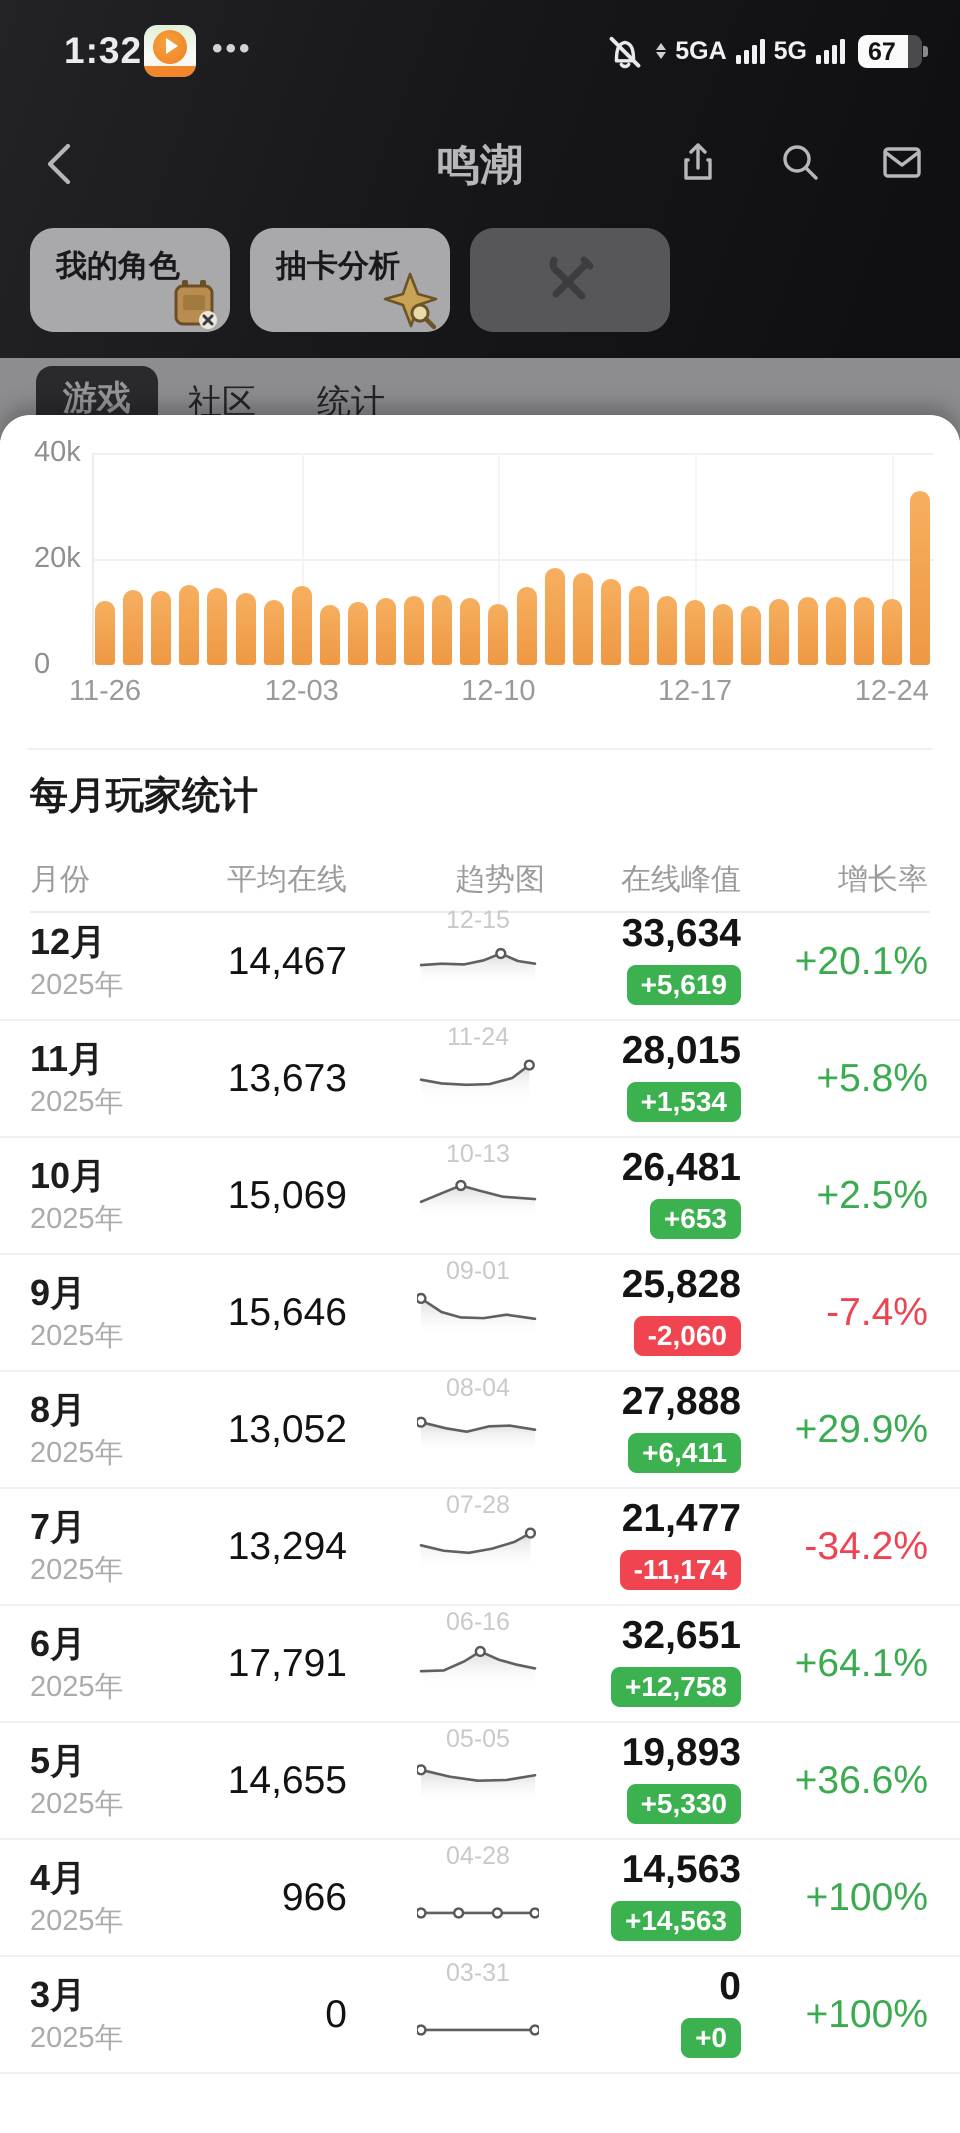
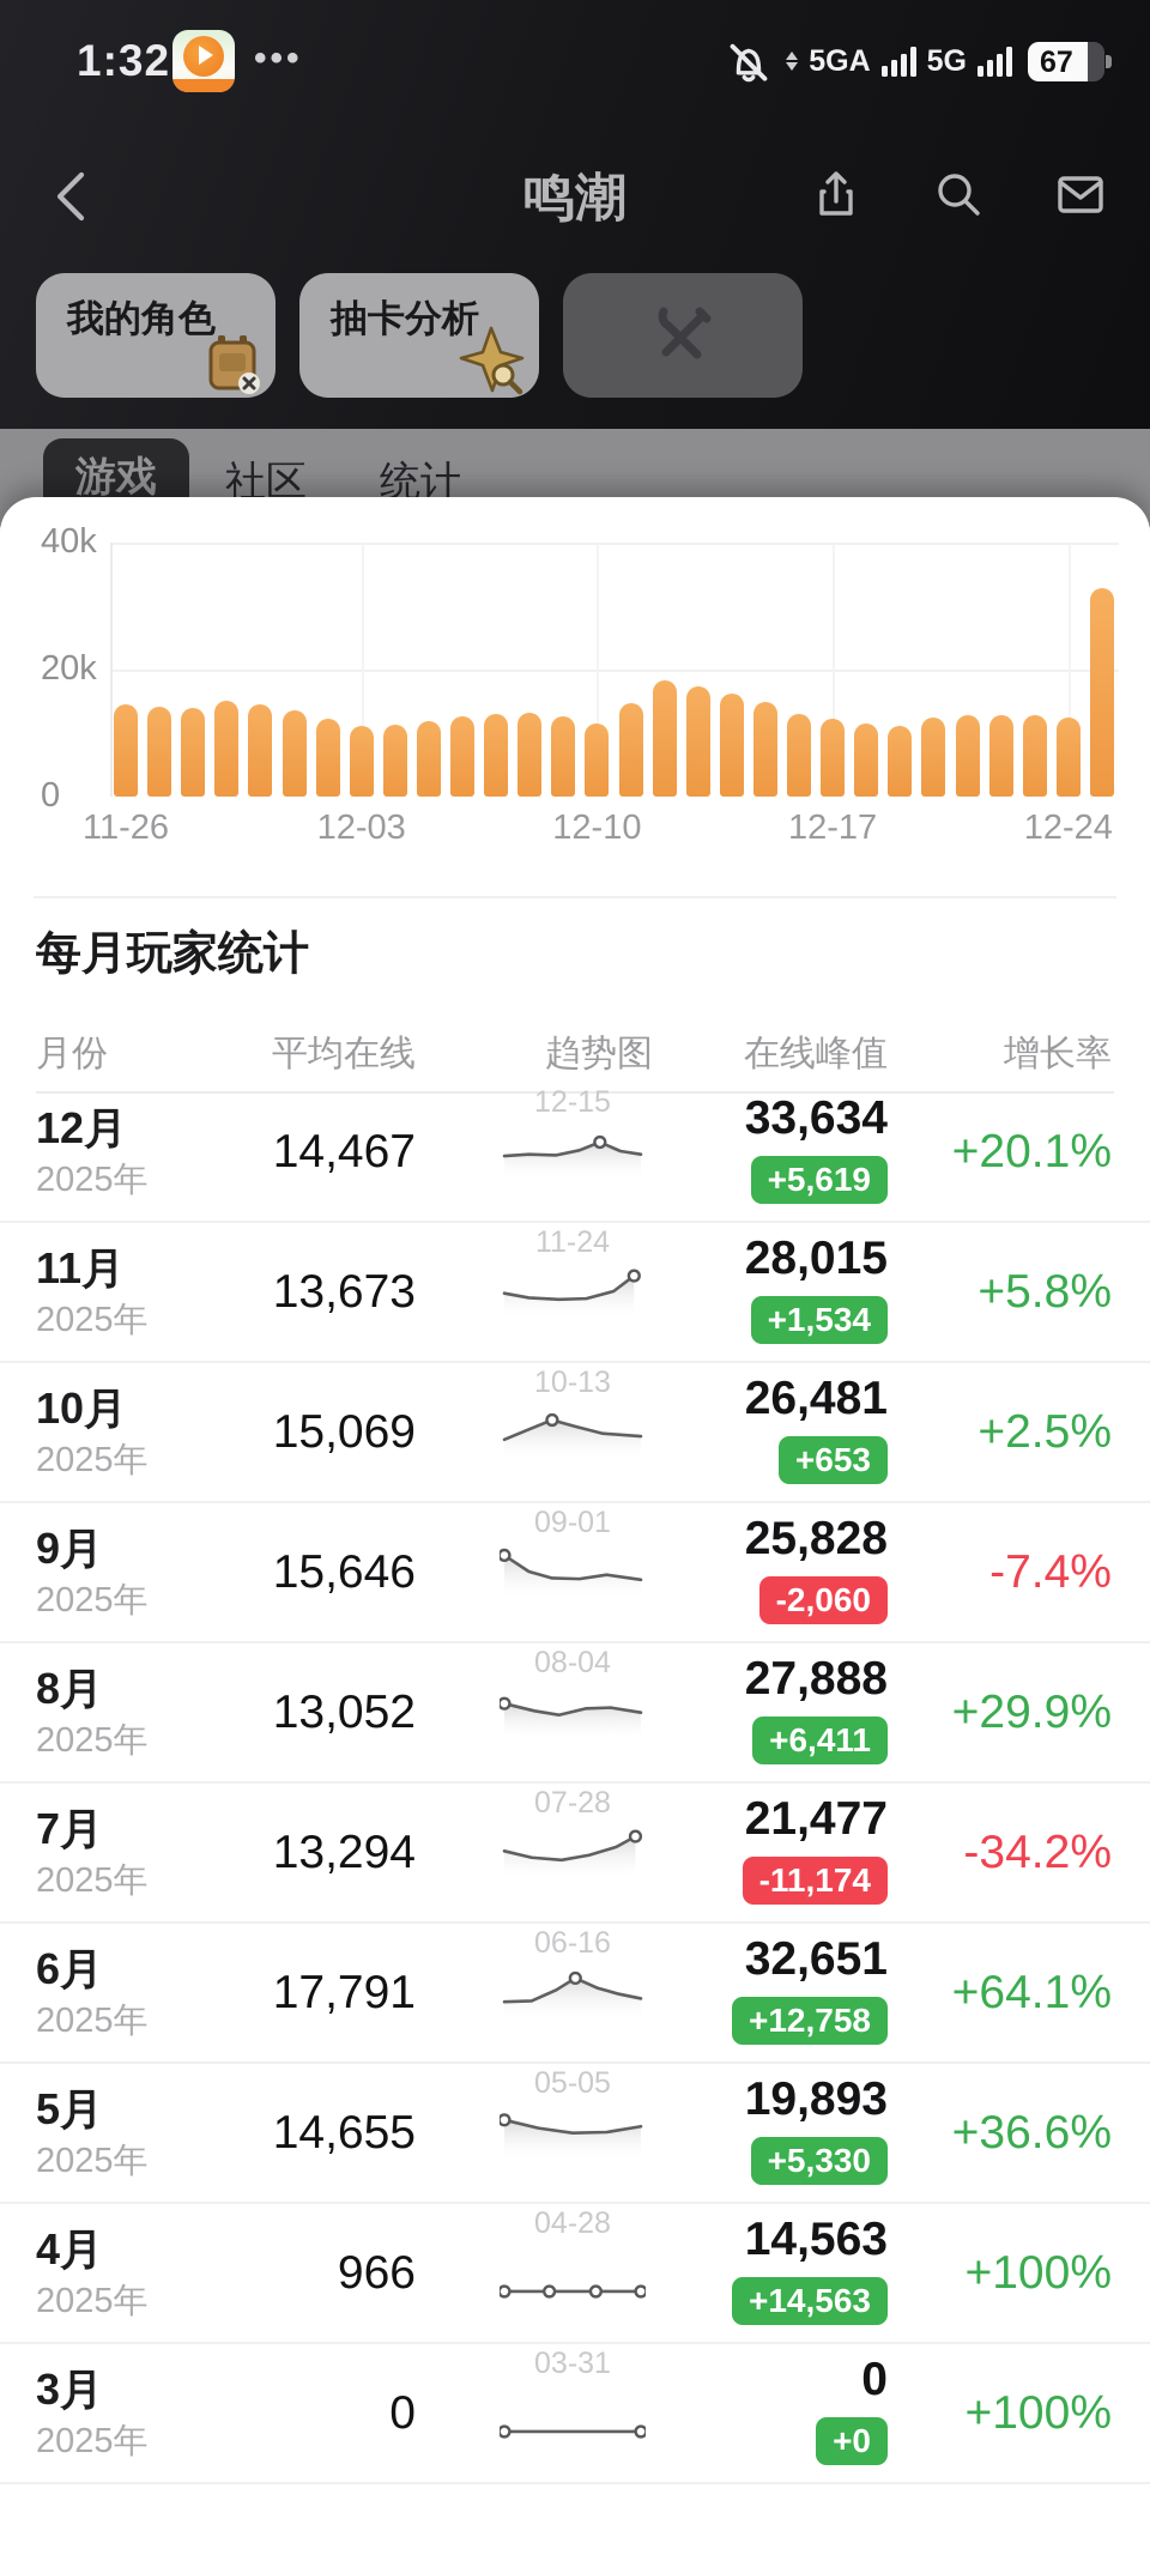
11-26: 12k -> 14k
12-03: 15k -> 11k
